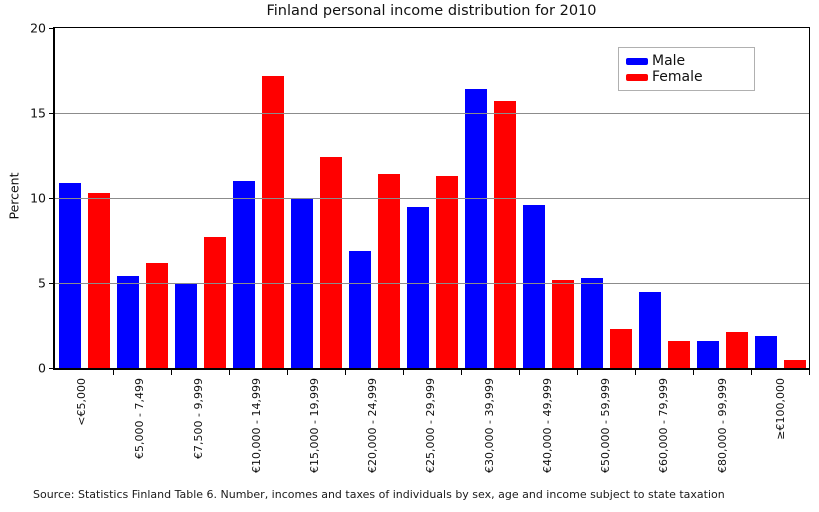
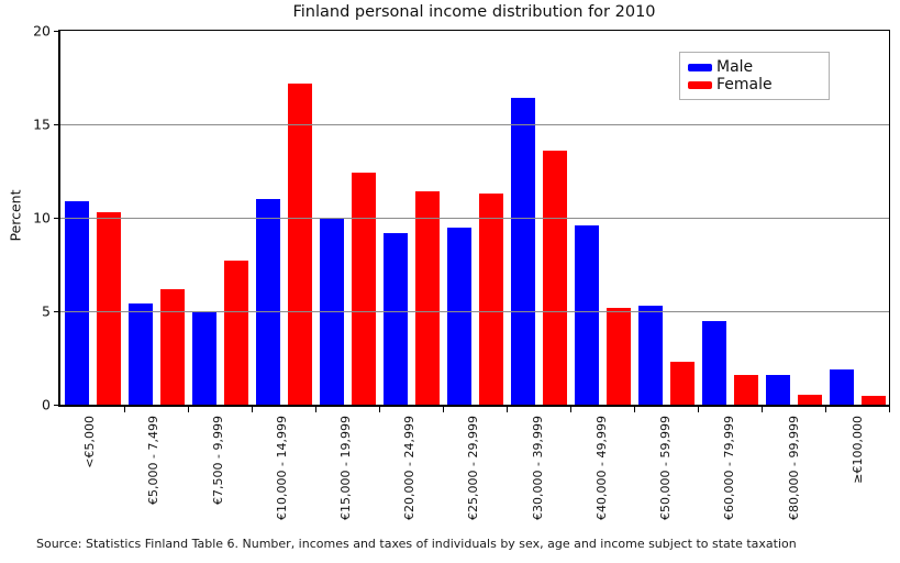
Male/€20,000 - 24,999: 6.9 -> 9.2
Female/€30,000 - 39,999: 15.7 -> 13.6
Female/€80,000 - 99,999: 2.1 -> 0.6
